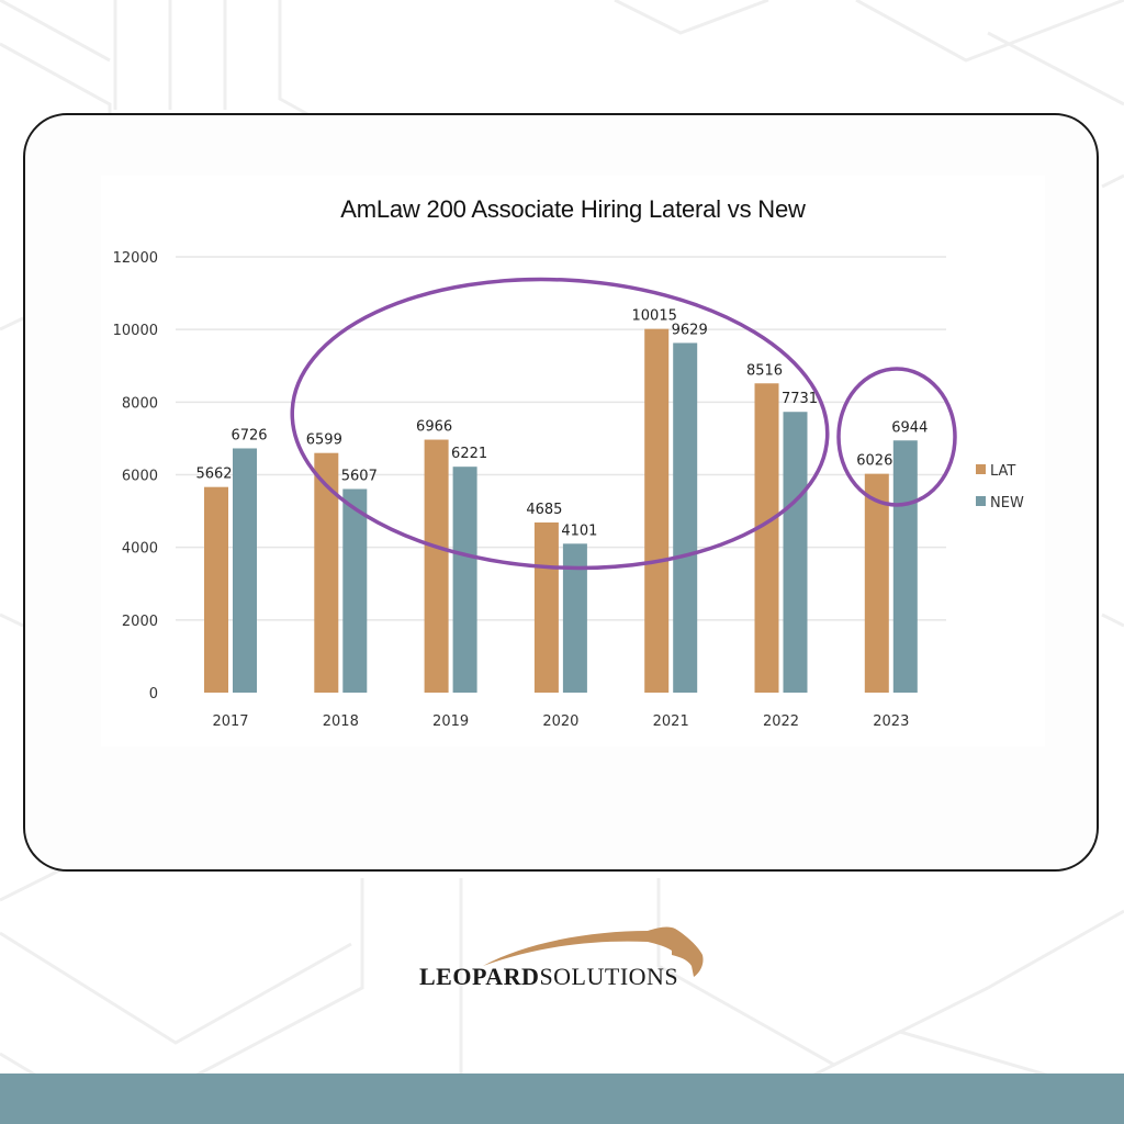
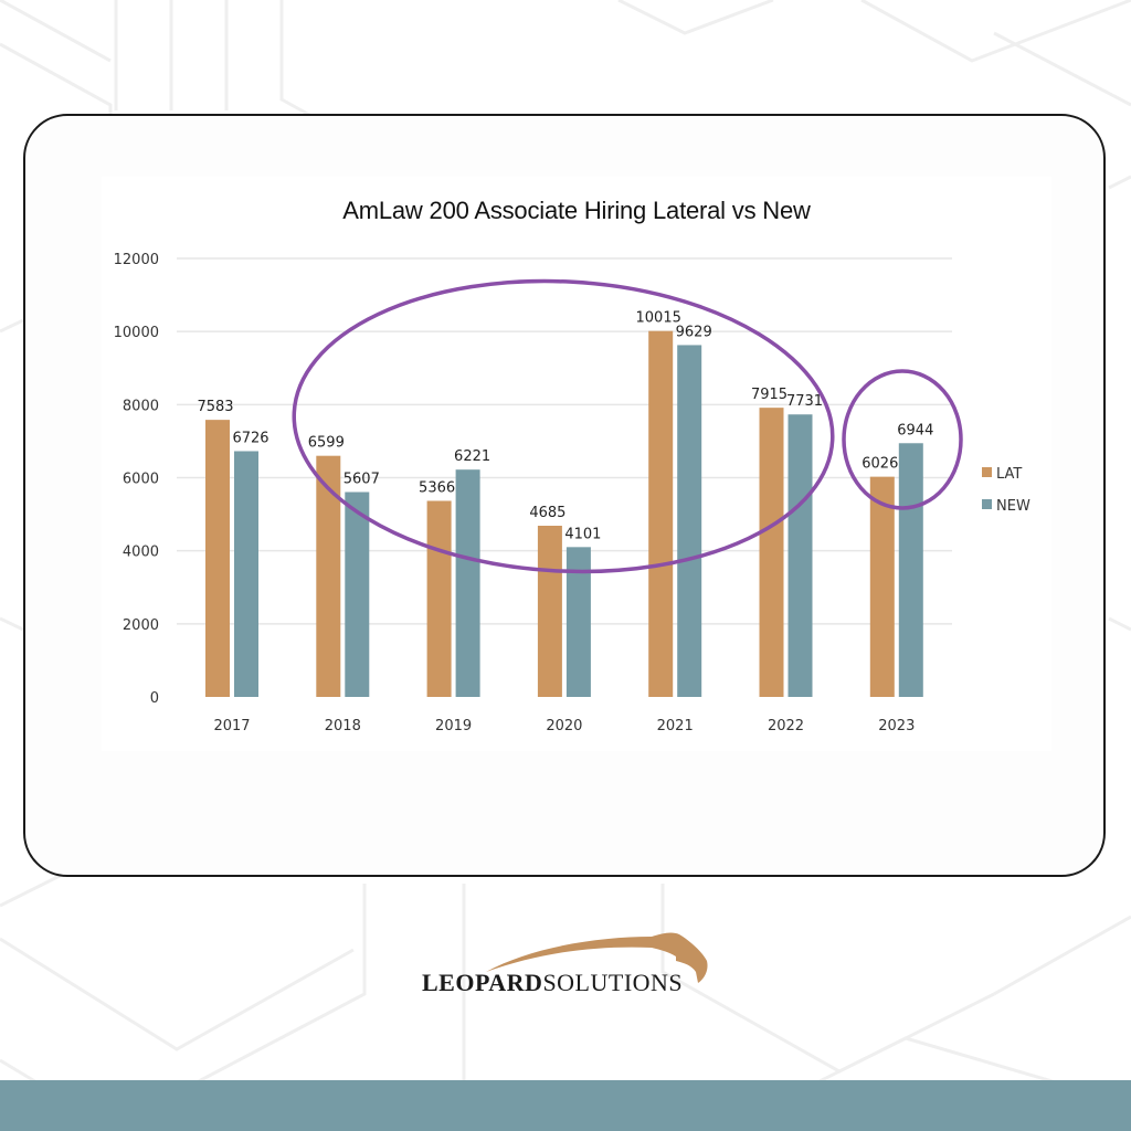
LAT/2017: 5662 -> 7583
LAT/2019: 6966 -> 5366
LAT/2022: 8516 -> 7915
